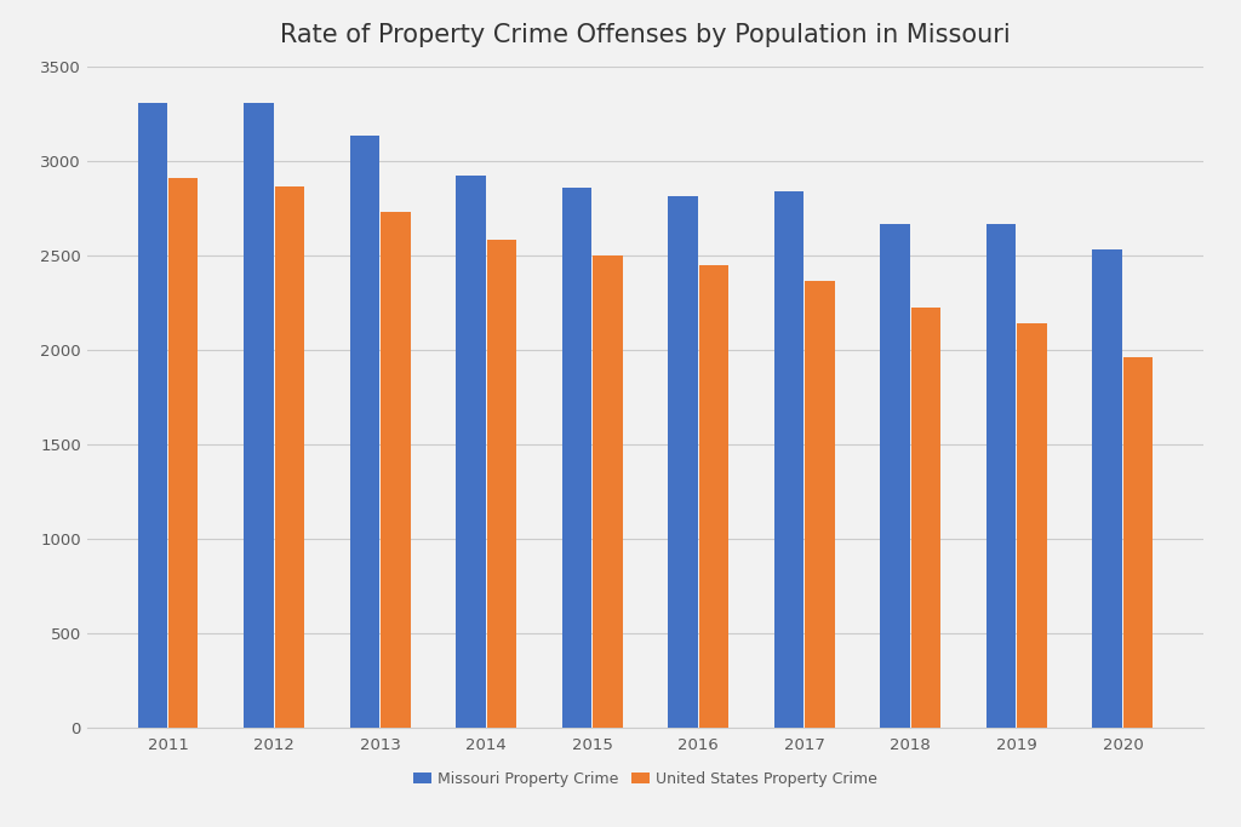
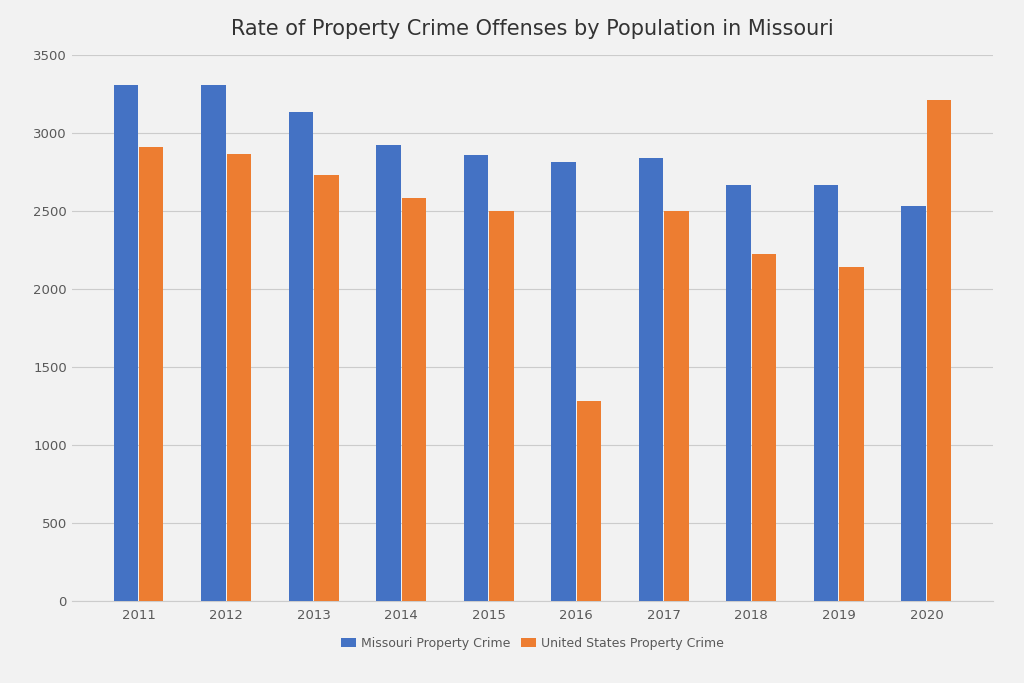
United States Property Crime/2016: 2450 -> 1280
United States Property Crime/2017: 2360 -> 2500
United States Property Crime/2020: 1960 -> 3210
